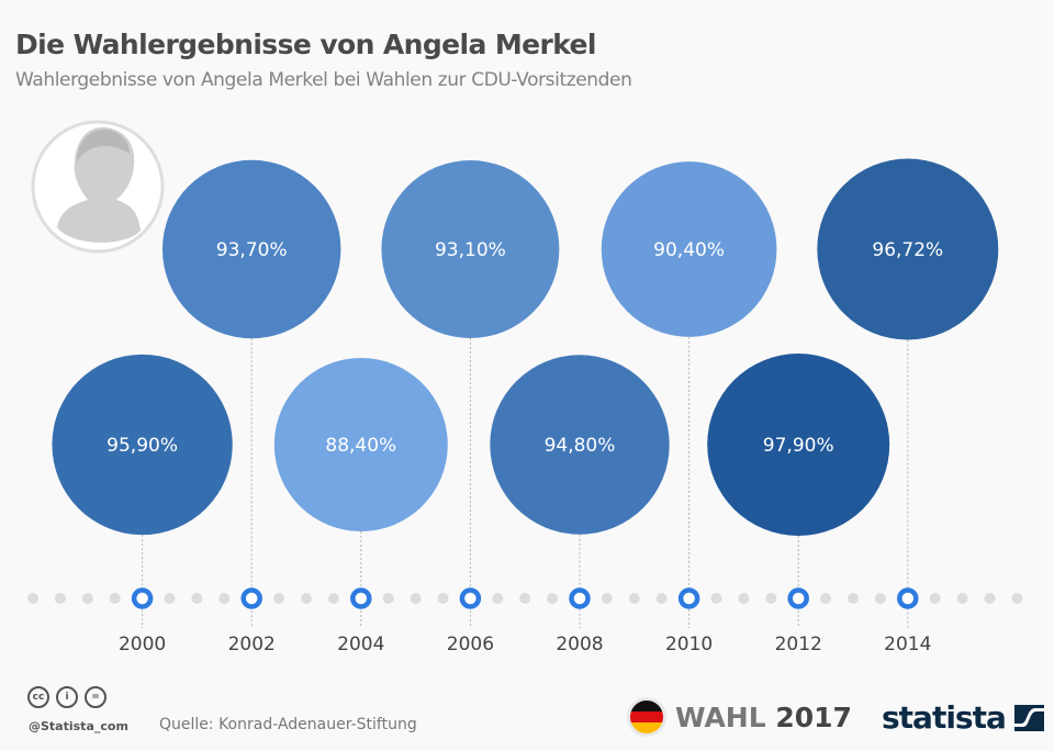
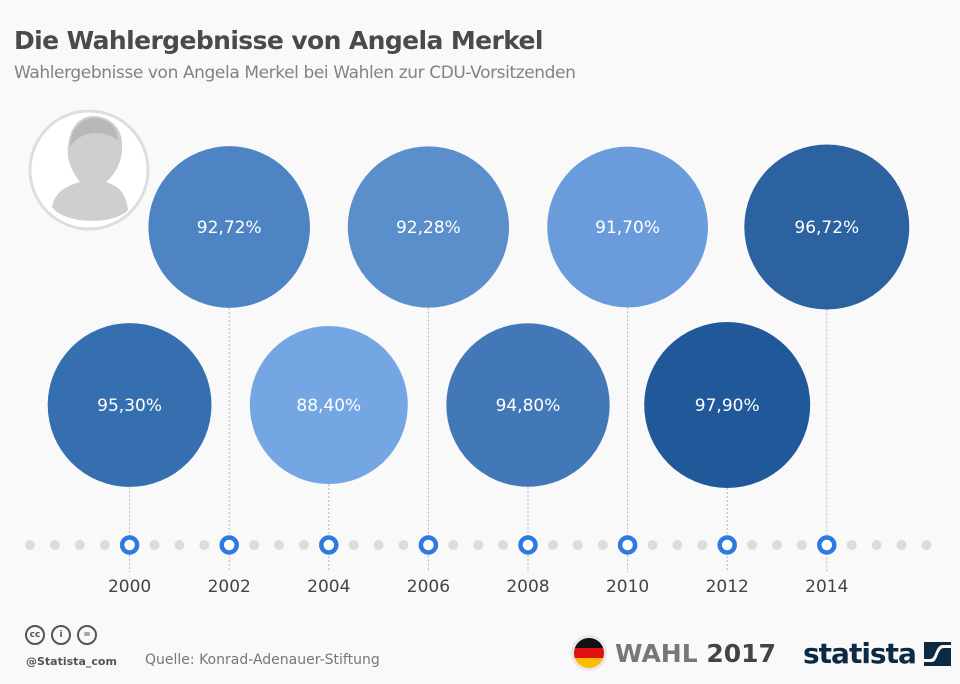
2000: 95,90% -> 95,30%
2002: 93,70% -> 92,72%
2006: 93,10% -> 92,28%
2010: 90,40% -> 91,70%
